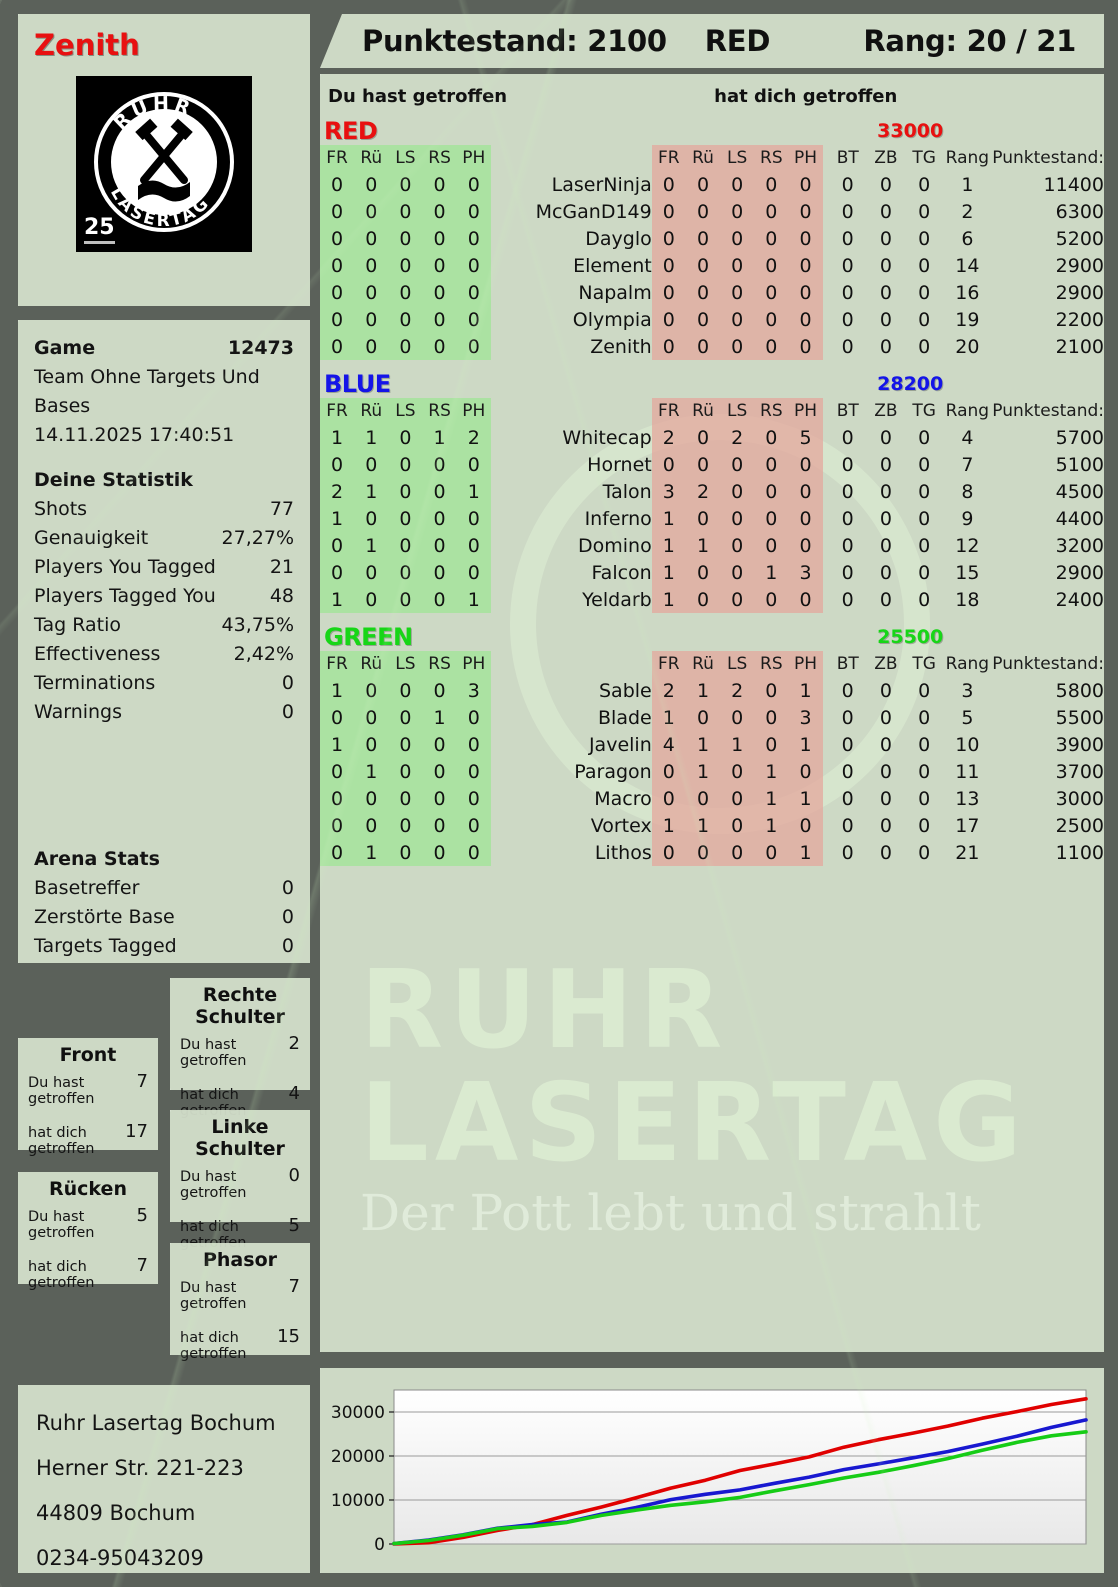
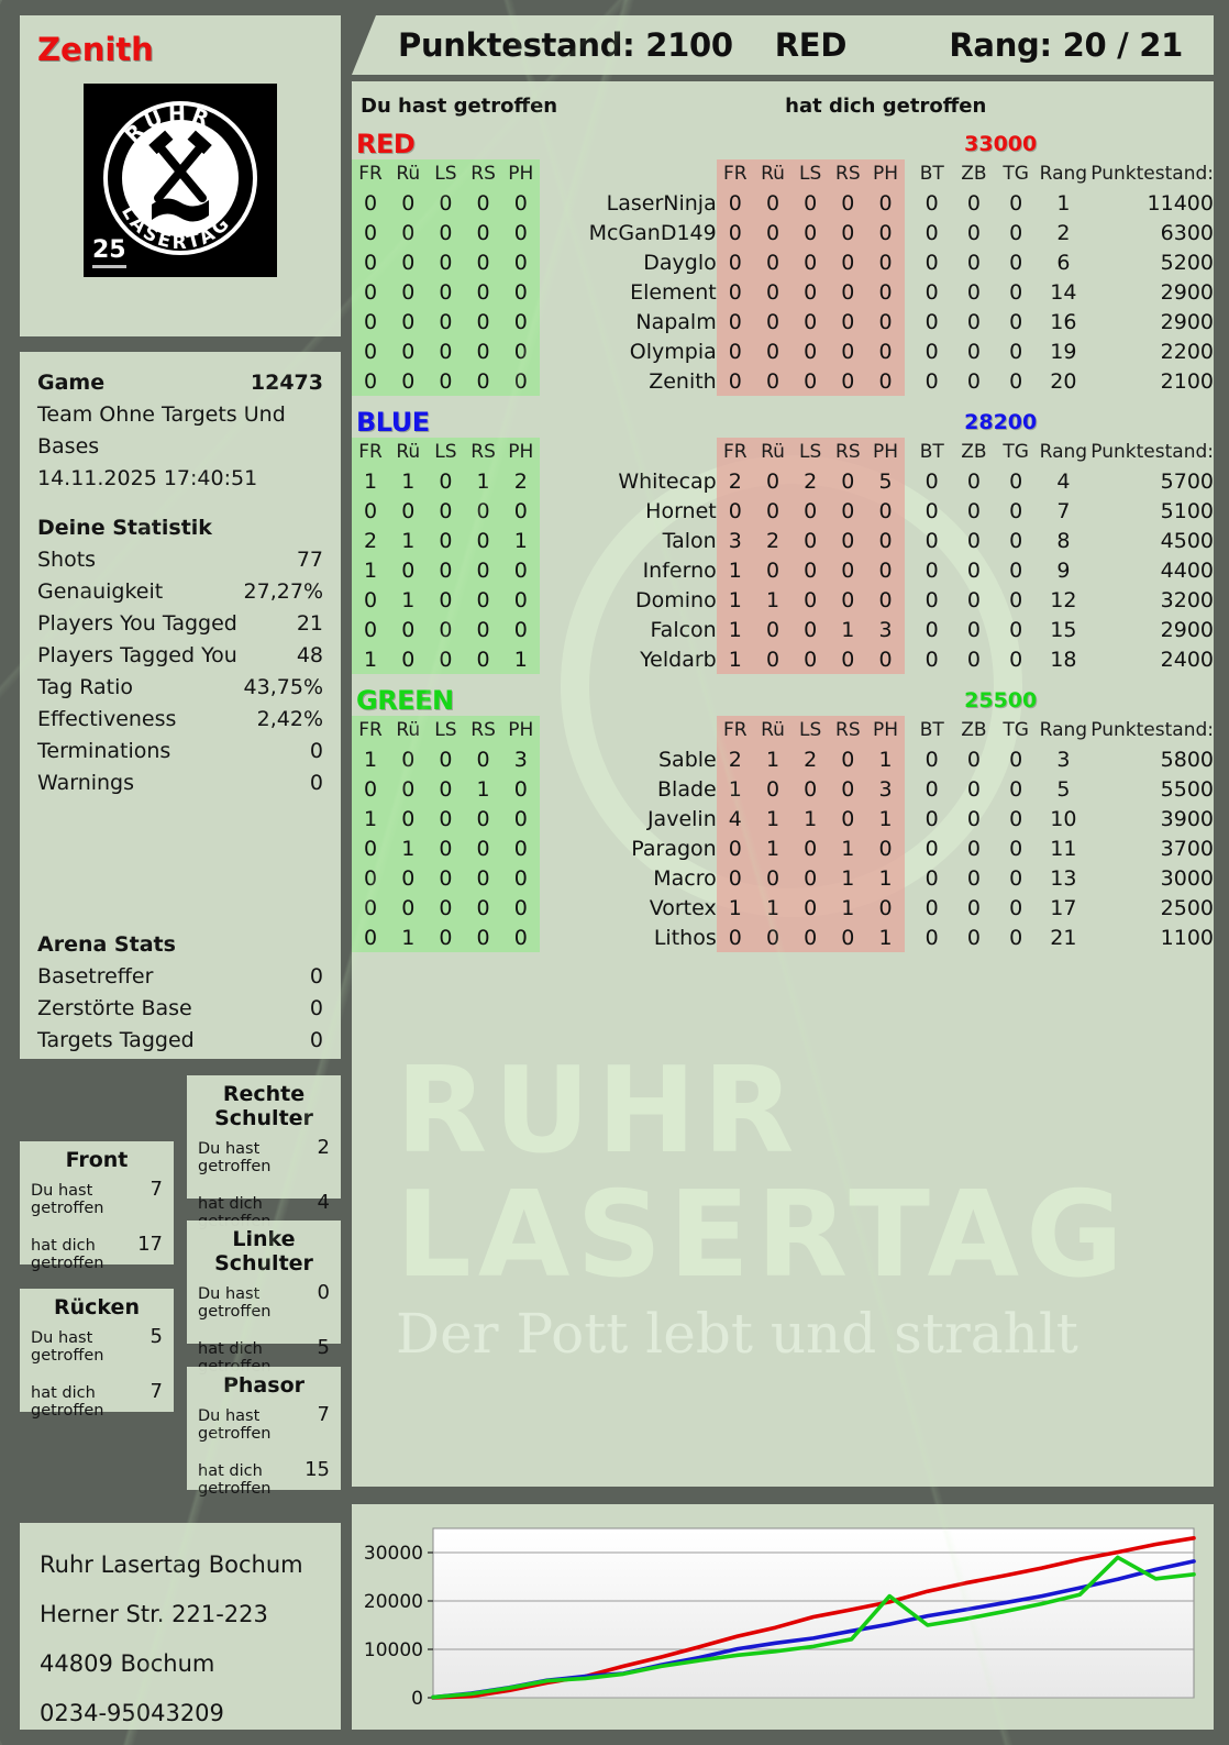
GREEN/12: 14000 -> 21000
GREEN/18: 23000 -> 29000
